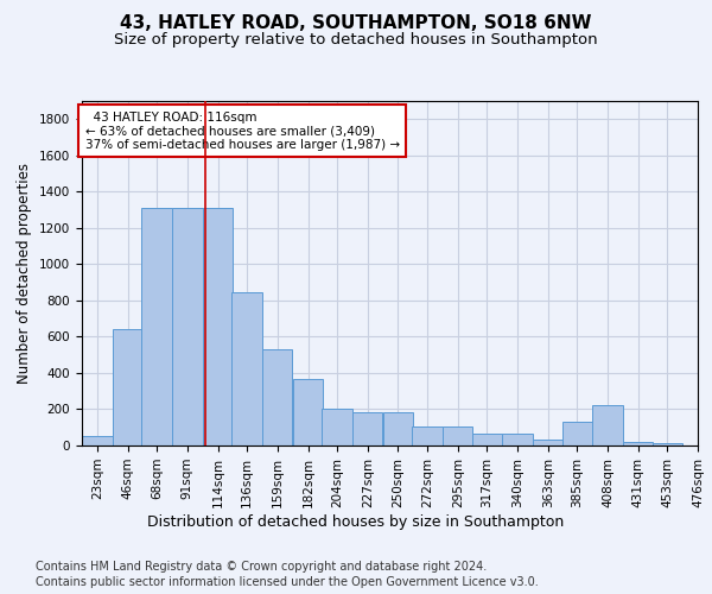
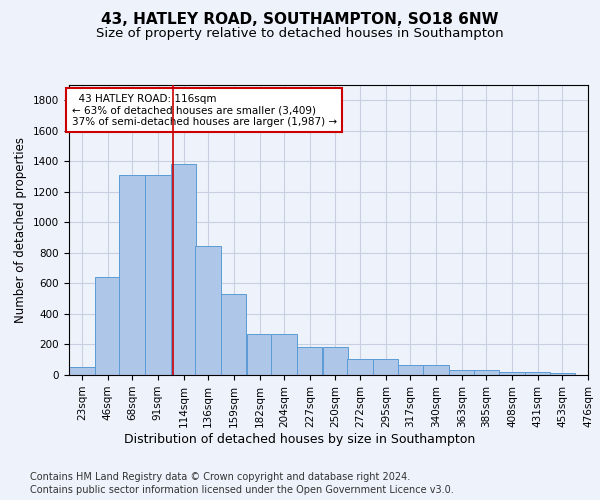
114sqm: 1310 -> 1380
182sqm: 370 -> 270
204sqm: 200 -> 270
385sqm: 130 -> 40
408sqm: 220 -> 20
